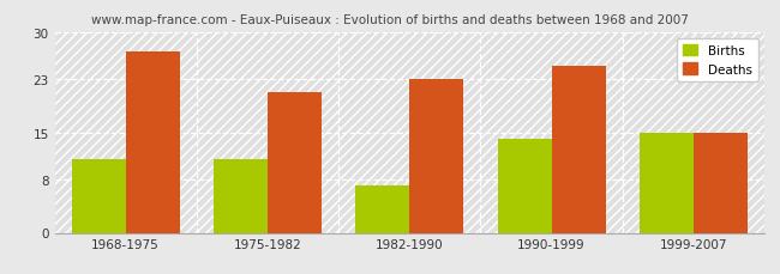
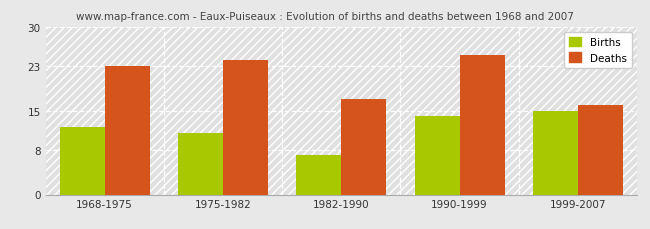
Births/1968-1975: 11 -> 12
Deaths/1968-1975: 27 -> 23
Deaths/1975-1982: 21 -> 24
Deaths/1982-1990: 23 -> 17
Deaths/1999-2007: 15 -> 16
